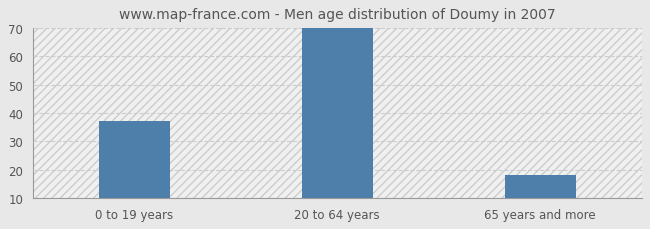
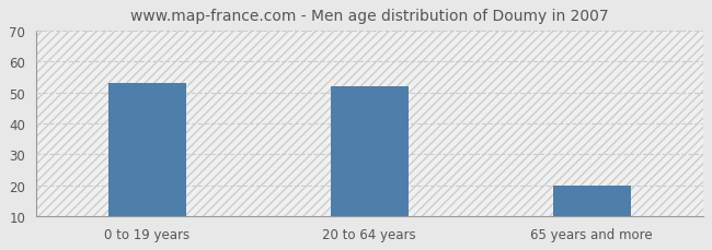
0 to 19 years: 37 -> 53
20 to 64 years: 70 -> 52
65 years and more: 18 -> 20
